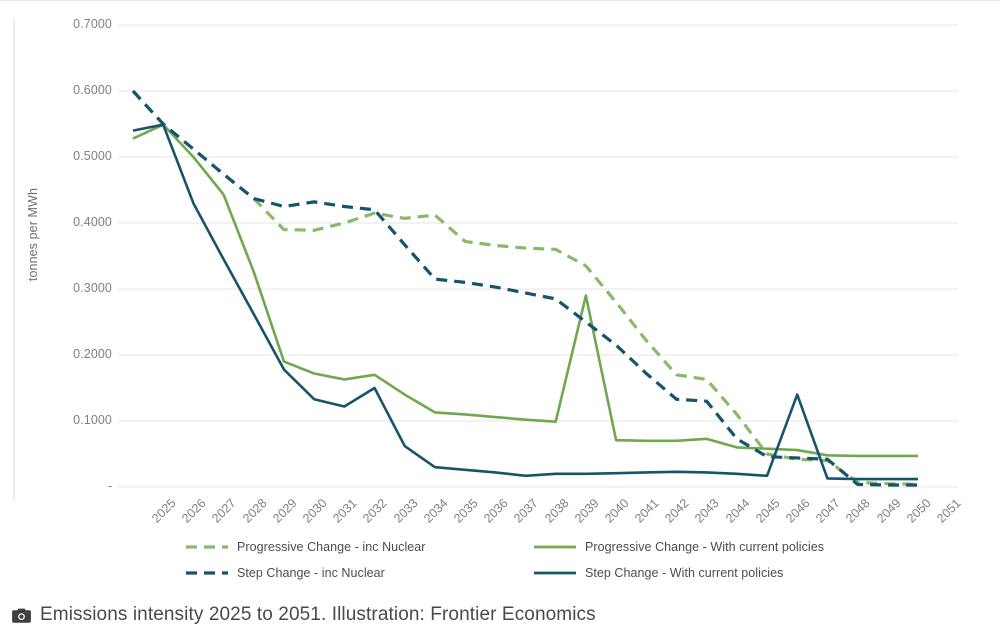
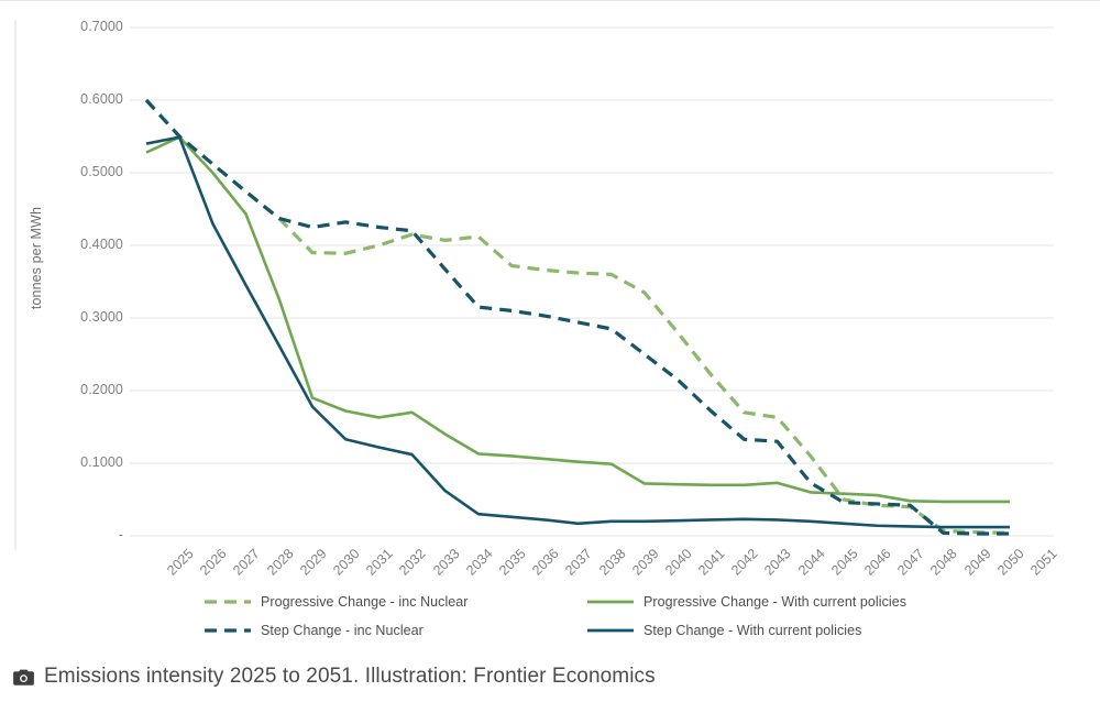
Step Change - With current policies/2033: 0.15 -> 0.11
Progressive Change - With current policies/2040: 0.29 -> 0.07
Step Change - With current policies/2047: 0.14 -> 0.01
